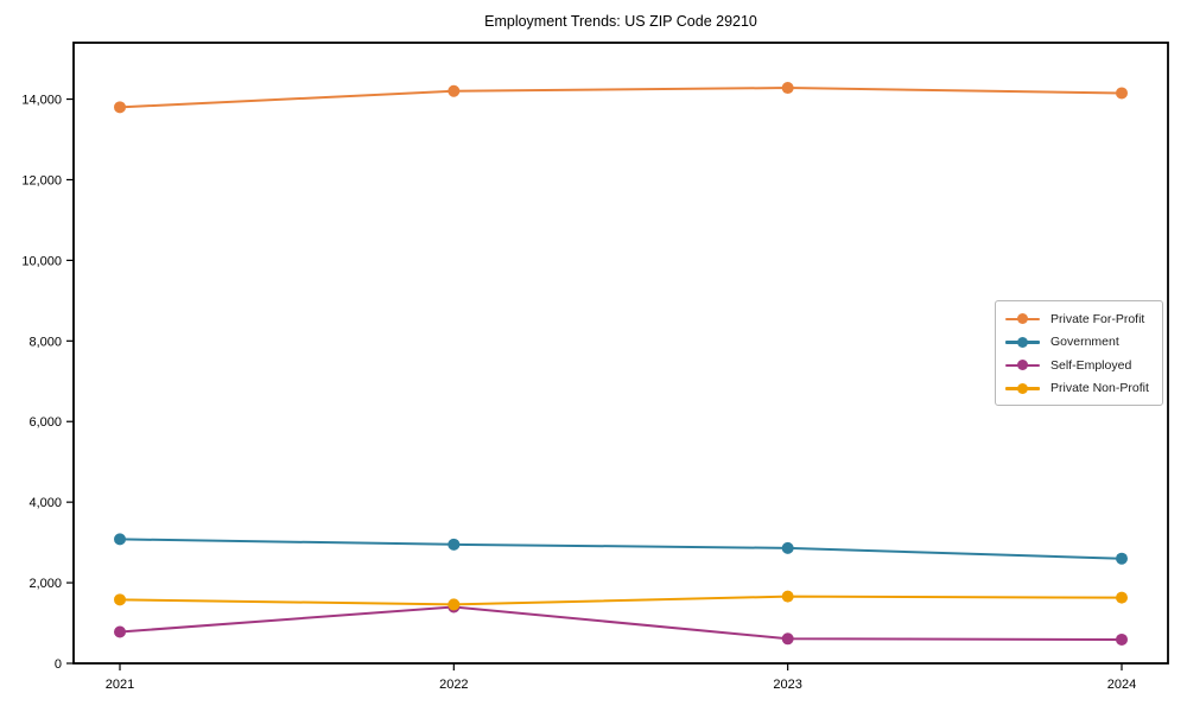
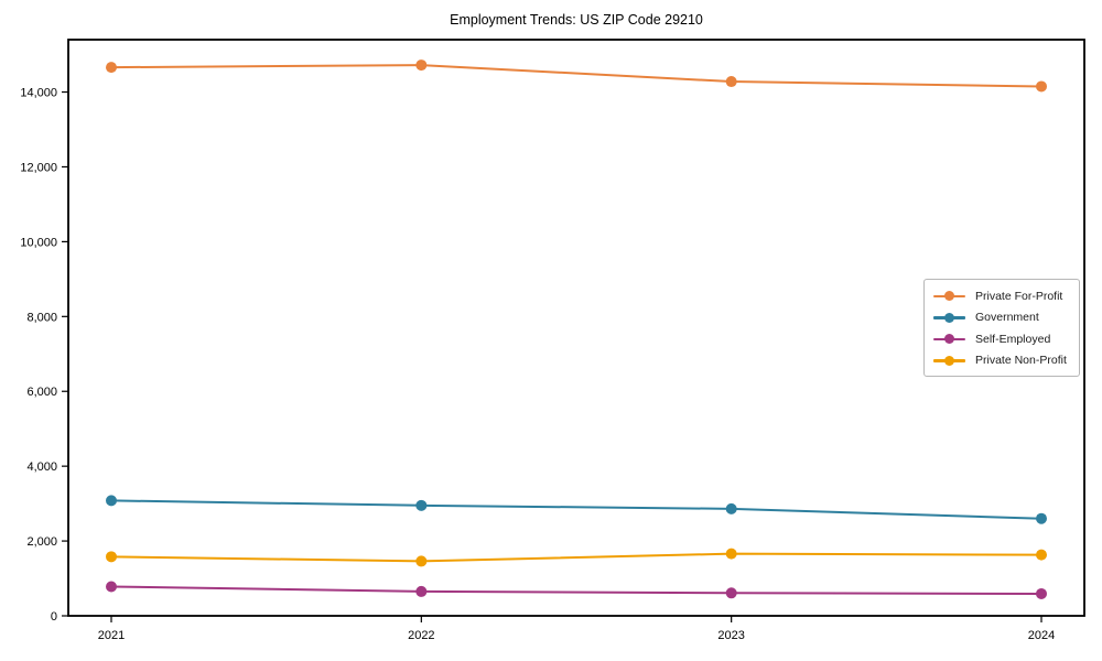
Private For-Profit/2021: 13800 -> 14700
Private For-Profit/2022: 14200 -> 14700
Self-Employed/2022: 1400 -> 600
